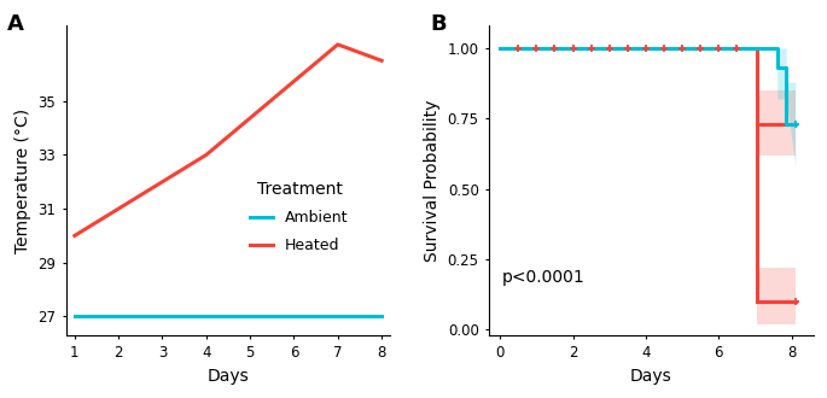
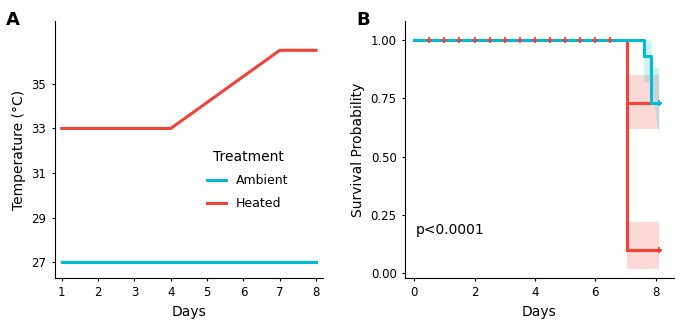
1: 30.0 -> 33.0
7: 37.1 -> 36.5
